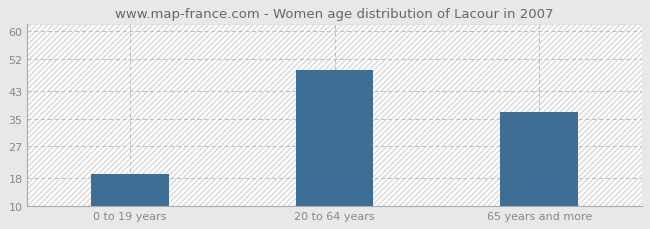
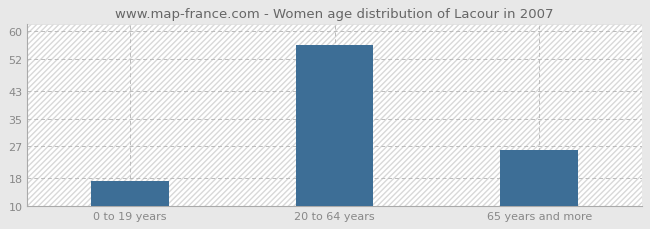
0 to 19 years: 19 -> 17
20 to 64 years: 49 -> 56
65 years and more: 37 -> 26
